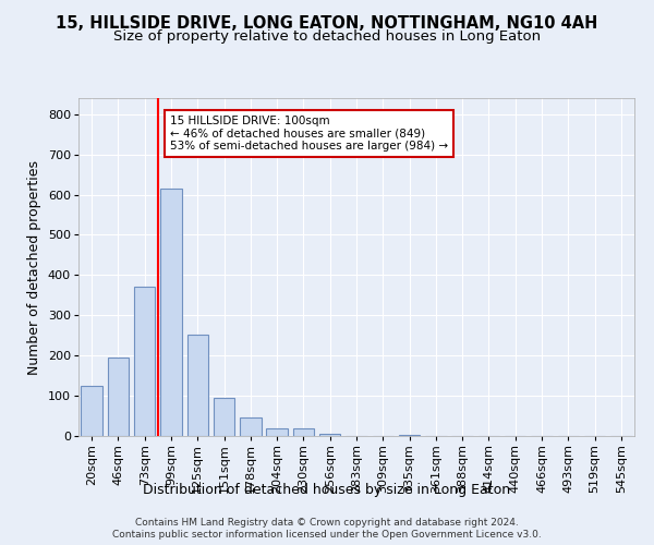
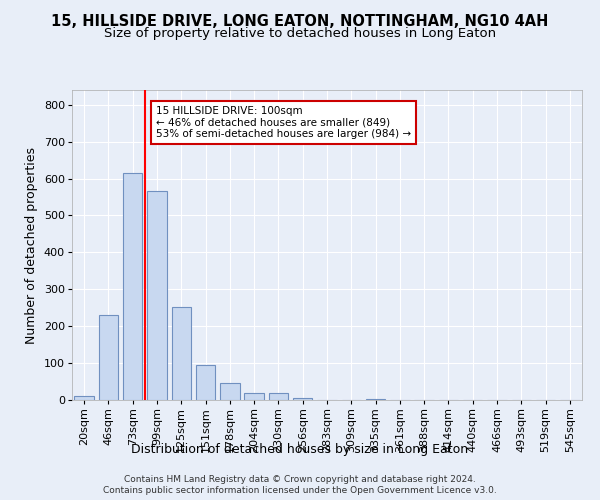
20sqm: 125 -> 10
46sqm: 195 -> 230
73sqm: 370 -> 614
99sqm: 615 -> 567
